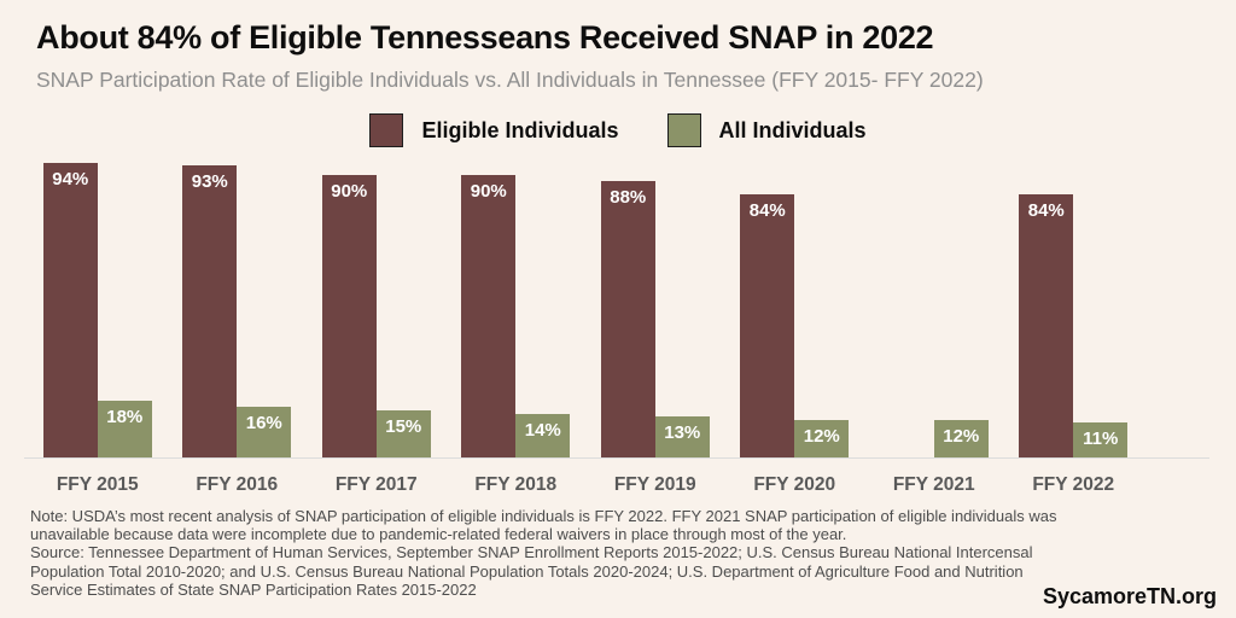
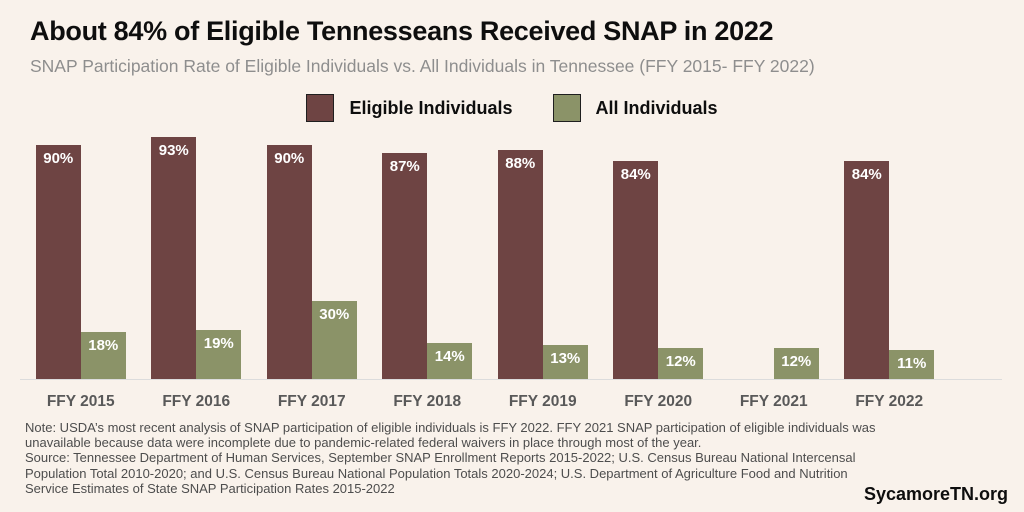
Eligible Individuals/FFY 2015: 94% -> 90%
All Individuals/FFY 2016: 16% -> 19%
All Individuals/FFY 2017: 15% -> 30%
Eligible Individuals/FFY 2018: 90% -> 87%
